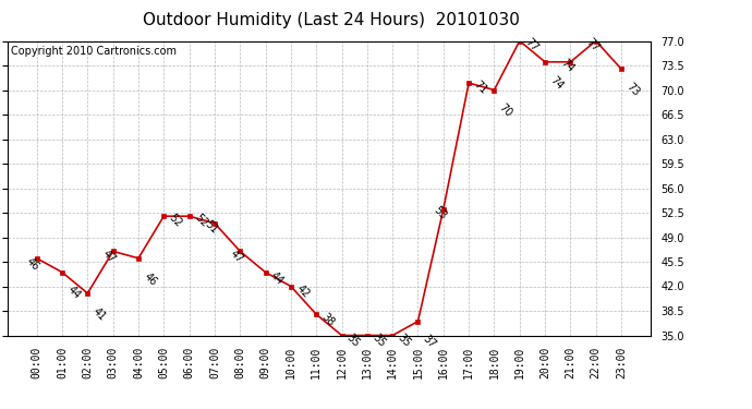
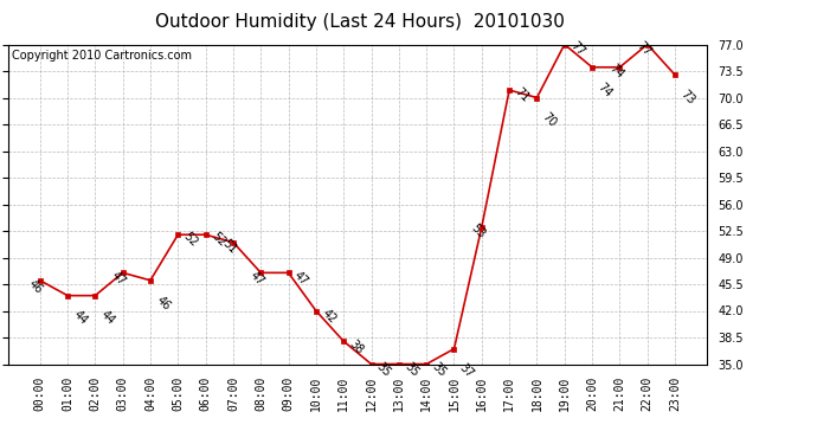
02:00: 41 -> 44
09:00: 44 -> 47
